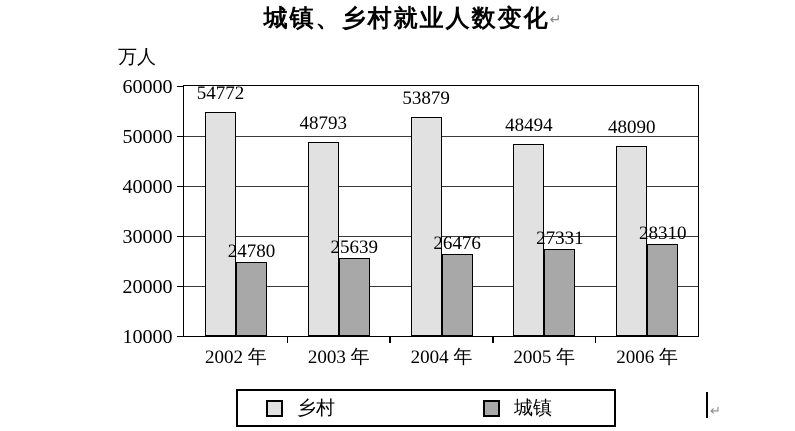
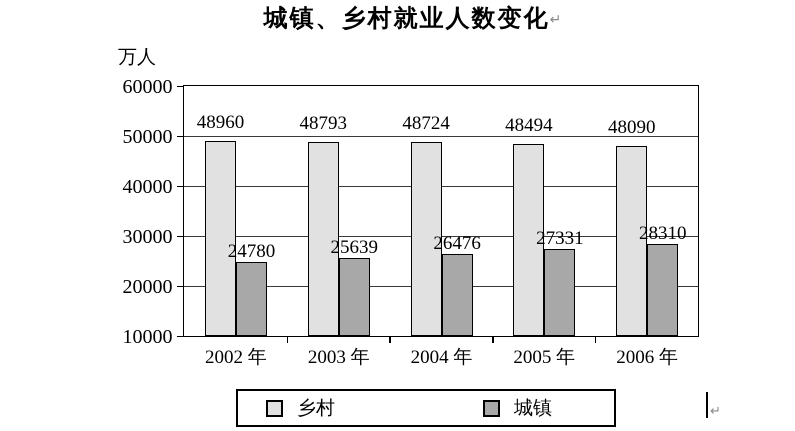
乡村/2002 年: 54772 -> 48960
乡村/2004 年: 53879 -> 48724
